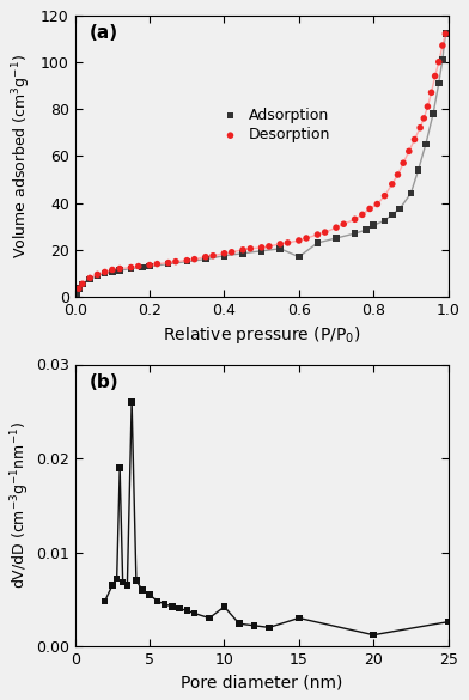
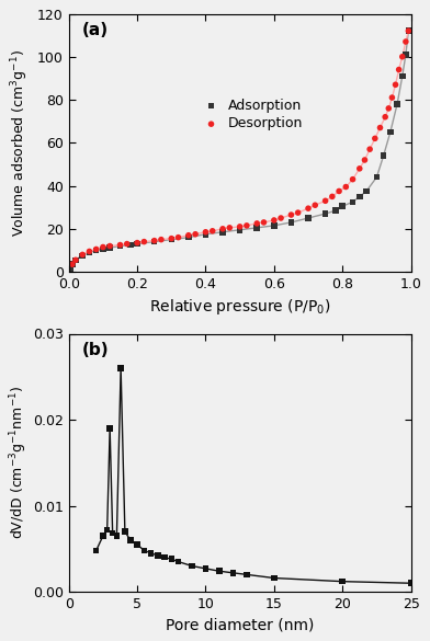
Adsorption/0.6: 17 -> 22
10: 0.0042 -> 0.0027
15: 0.0030 -> 0.0016
25: 0.0026 -> 0.0010
